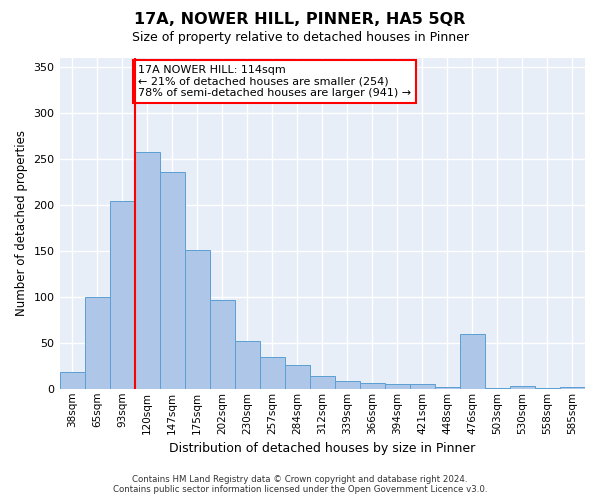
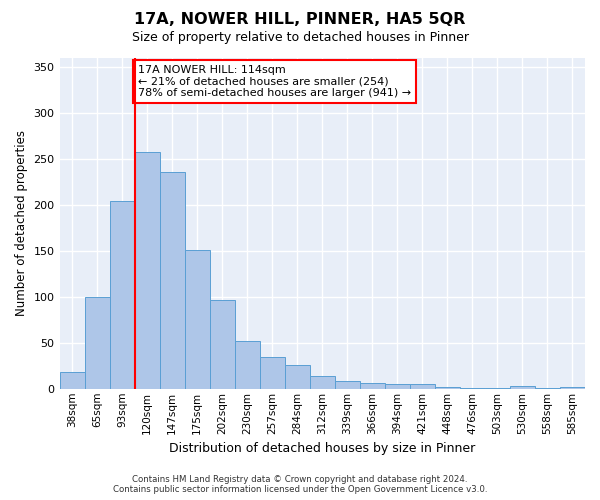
476sqm: 60 -> 1
